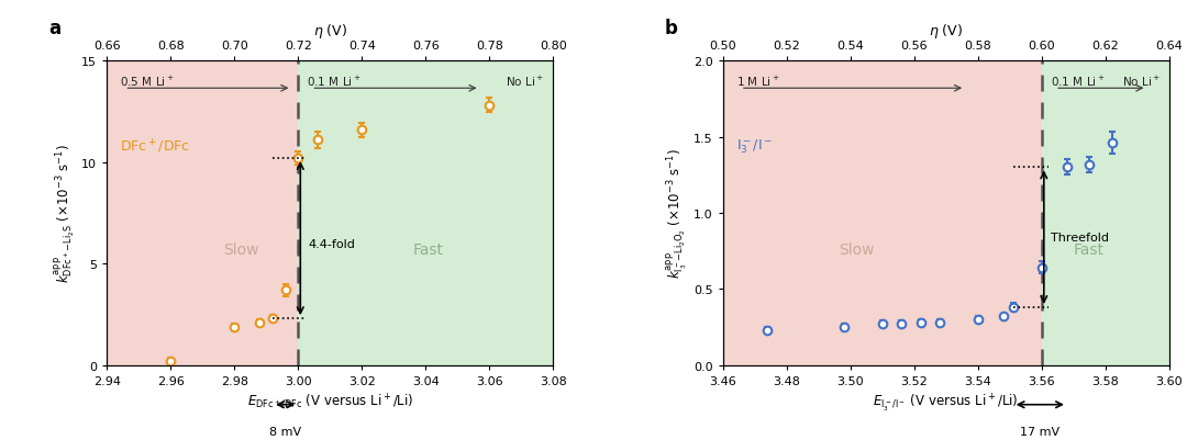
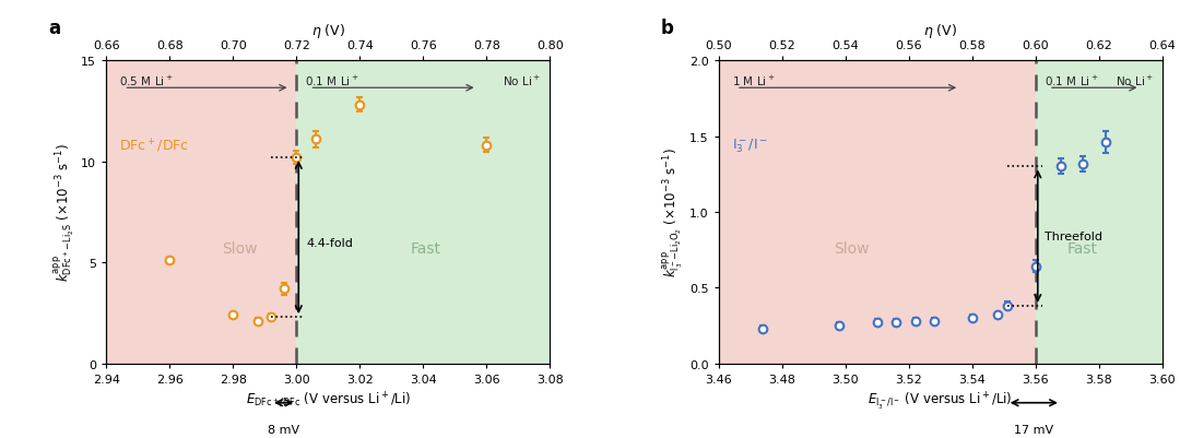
2.96: 0.2 -> 5.1
2.98: 1.9 -> 2.4
3.02: 11.6 -> 12.8
3.06: 12.8 -> 10.8
